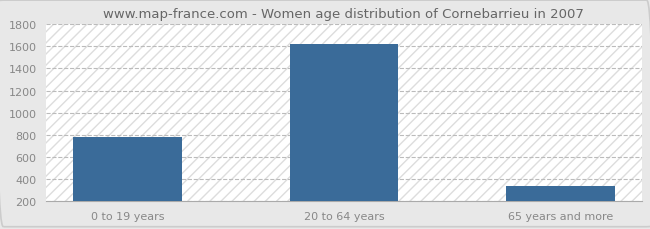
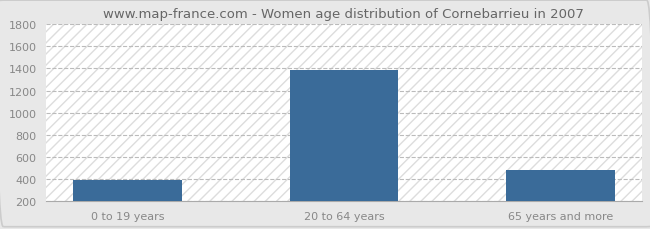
0 to 19 years: 780 -> 390
20 to 64 years: 1620 -> 1390
65 years and more: 340 -> 480
